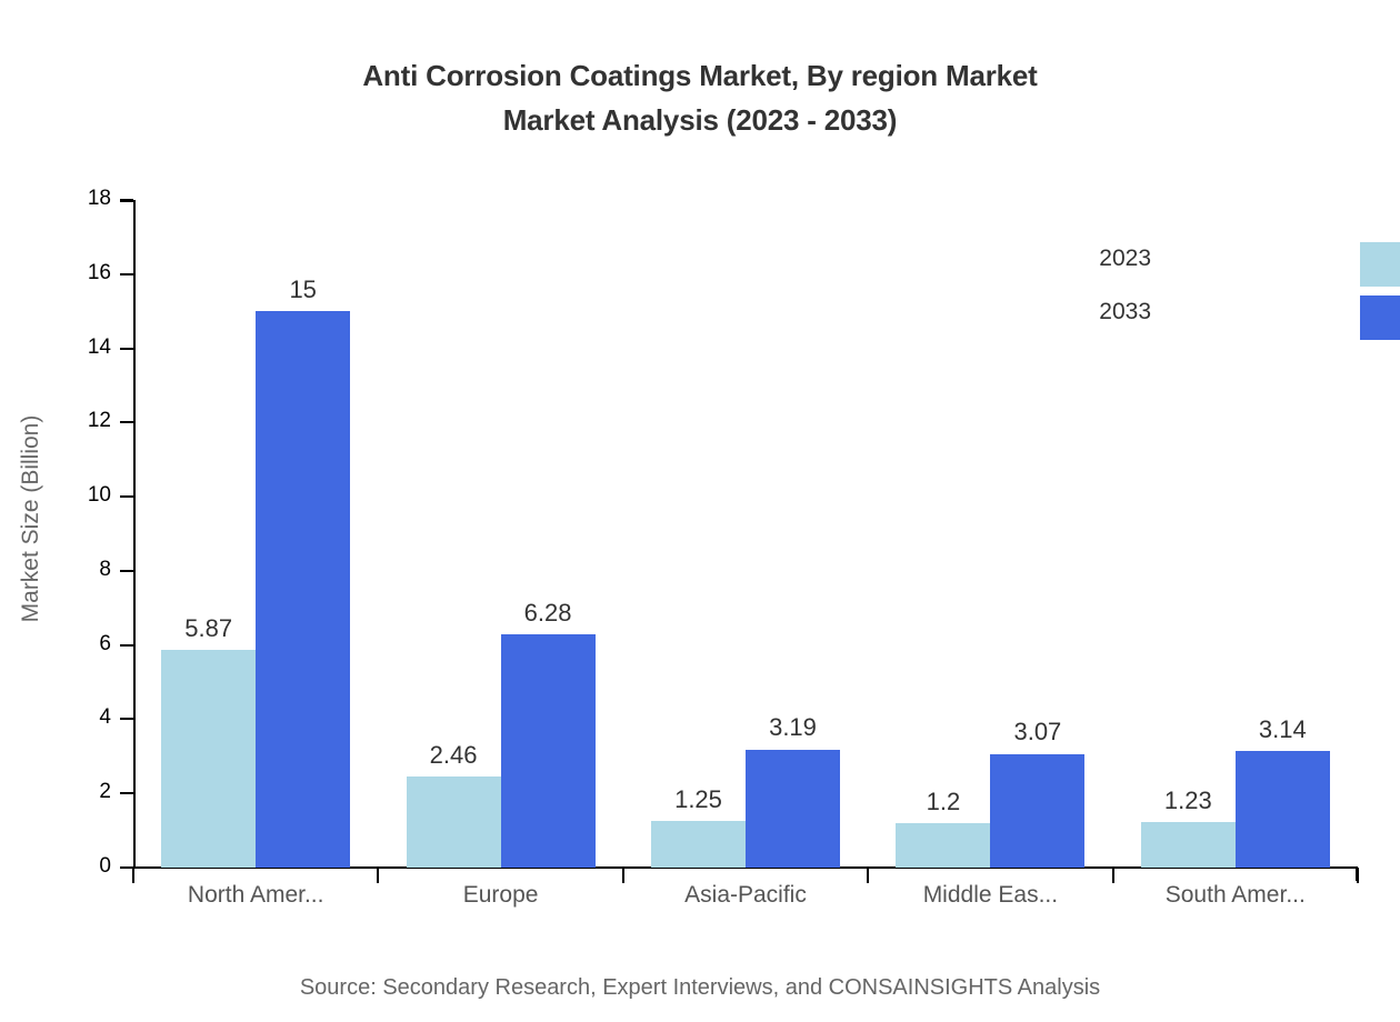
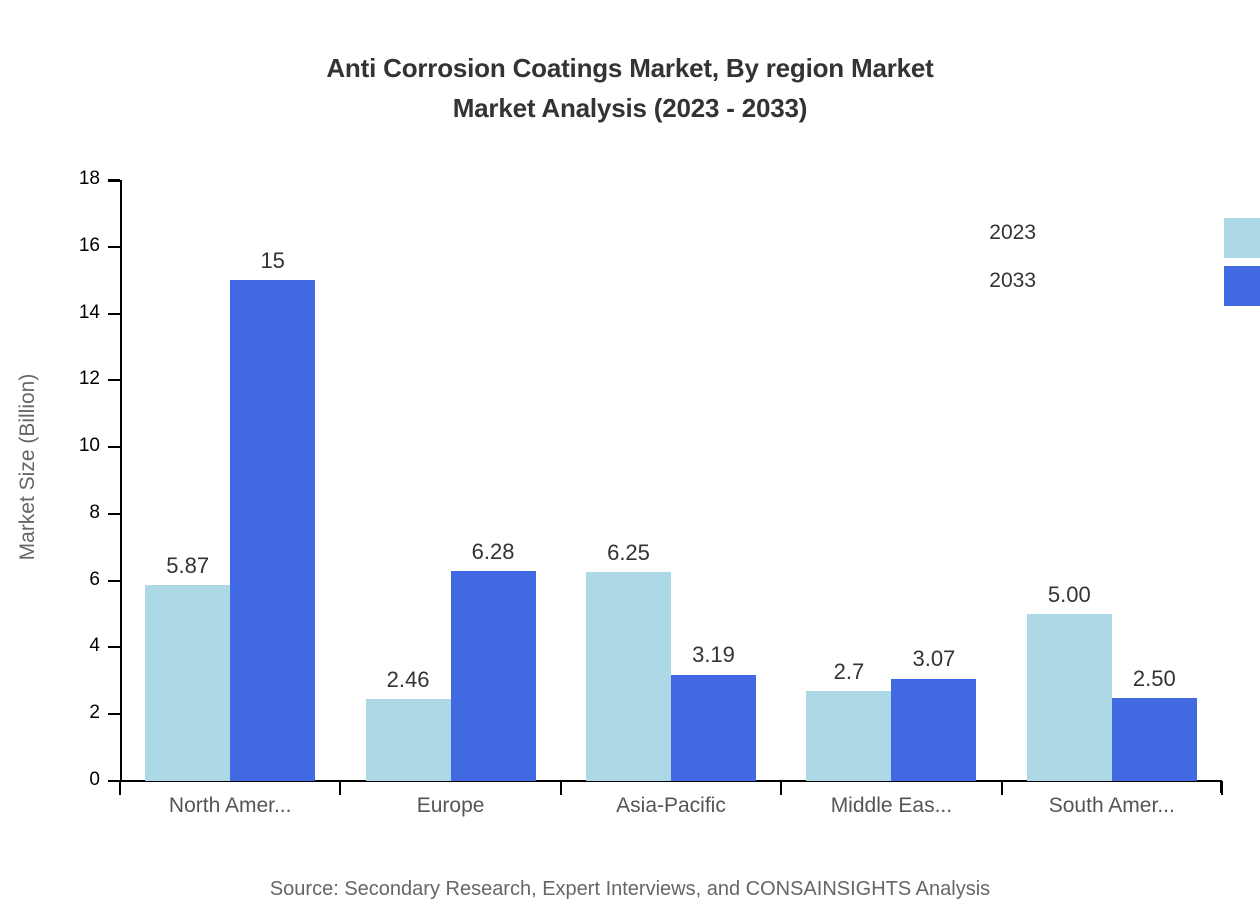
2023/Asia-Pacific: 1.25 -> 6.25
2023/Middle Eas...: 1.2 -> 2.7
2023/South Amer...: 1.23 -> 5.00
2033/South Amer...: 3.14 -> 2.50
